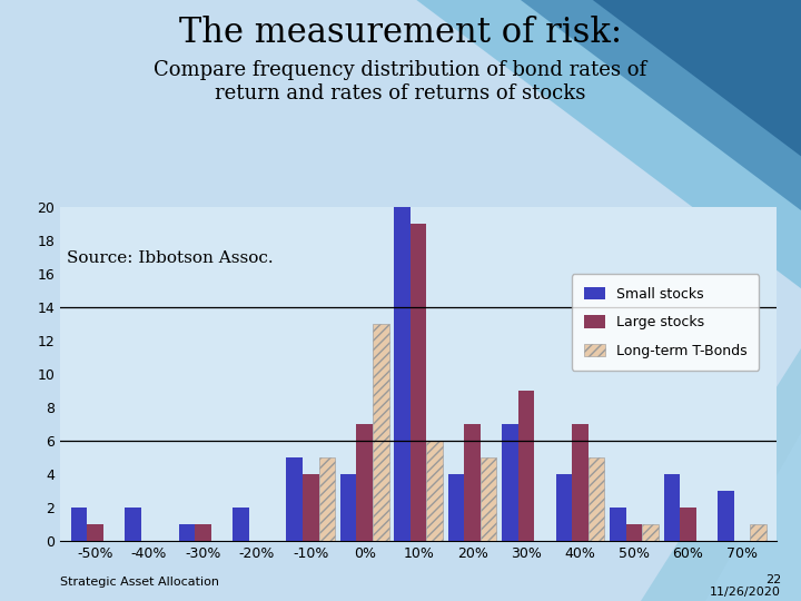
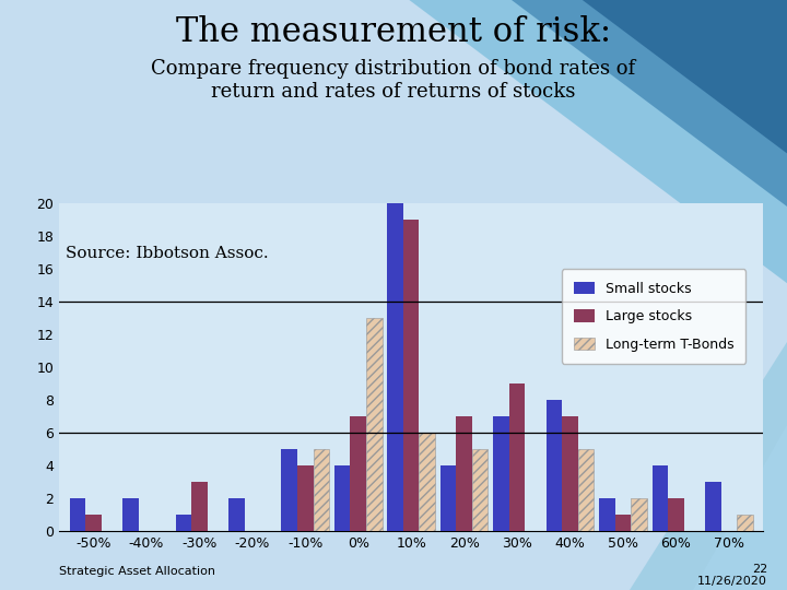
Large stocks/-30%: 1 -> 3
Small stocks/40%: 4 -> 8
Long-term T-Bonds/50%: 1 -> 2
